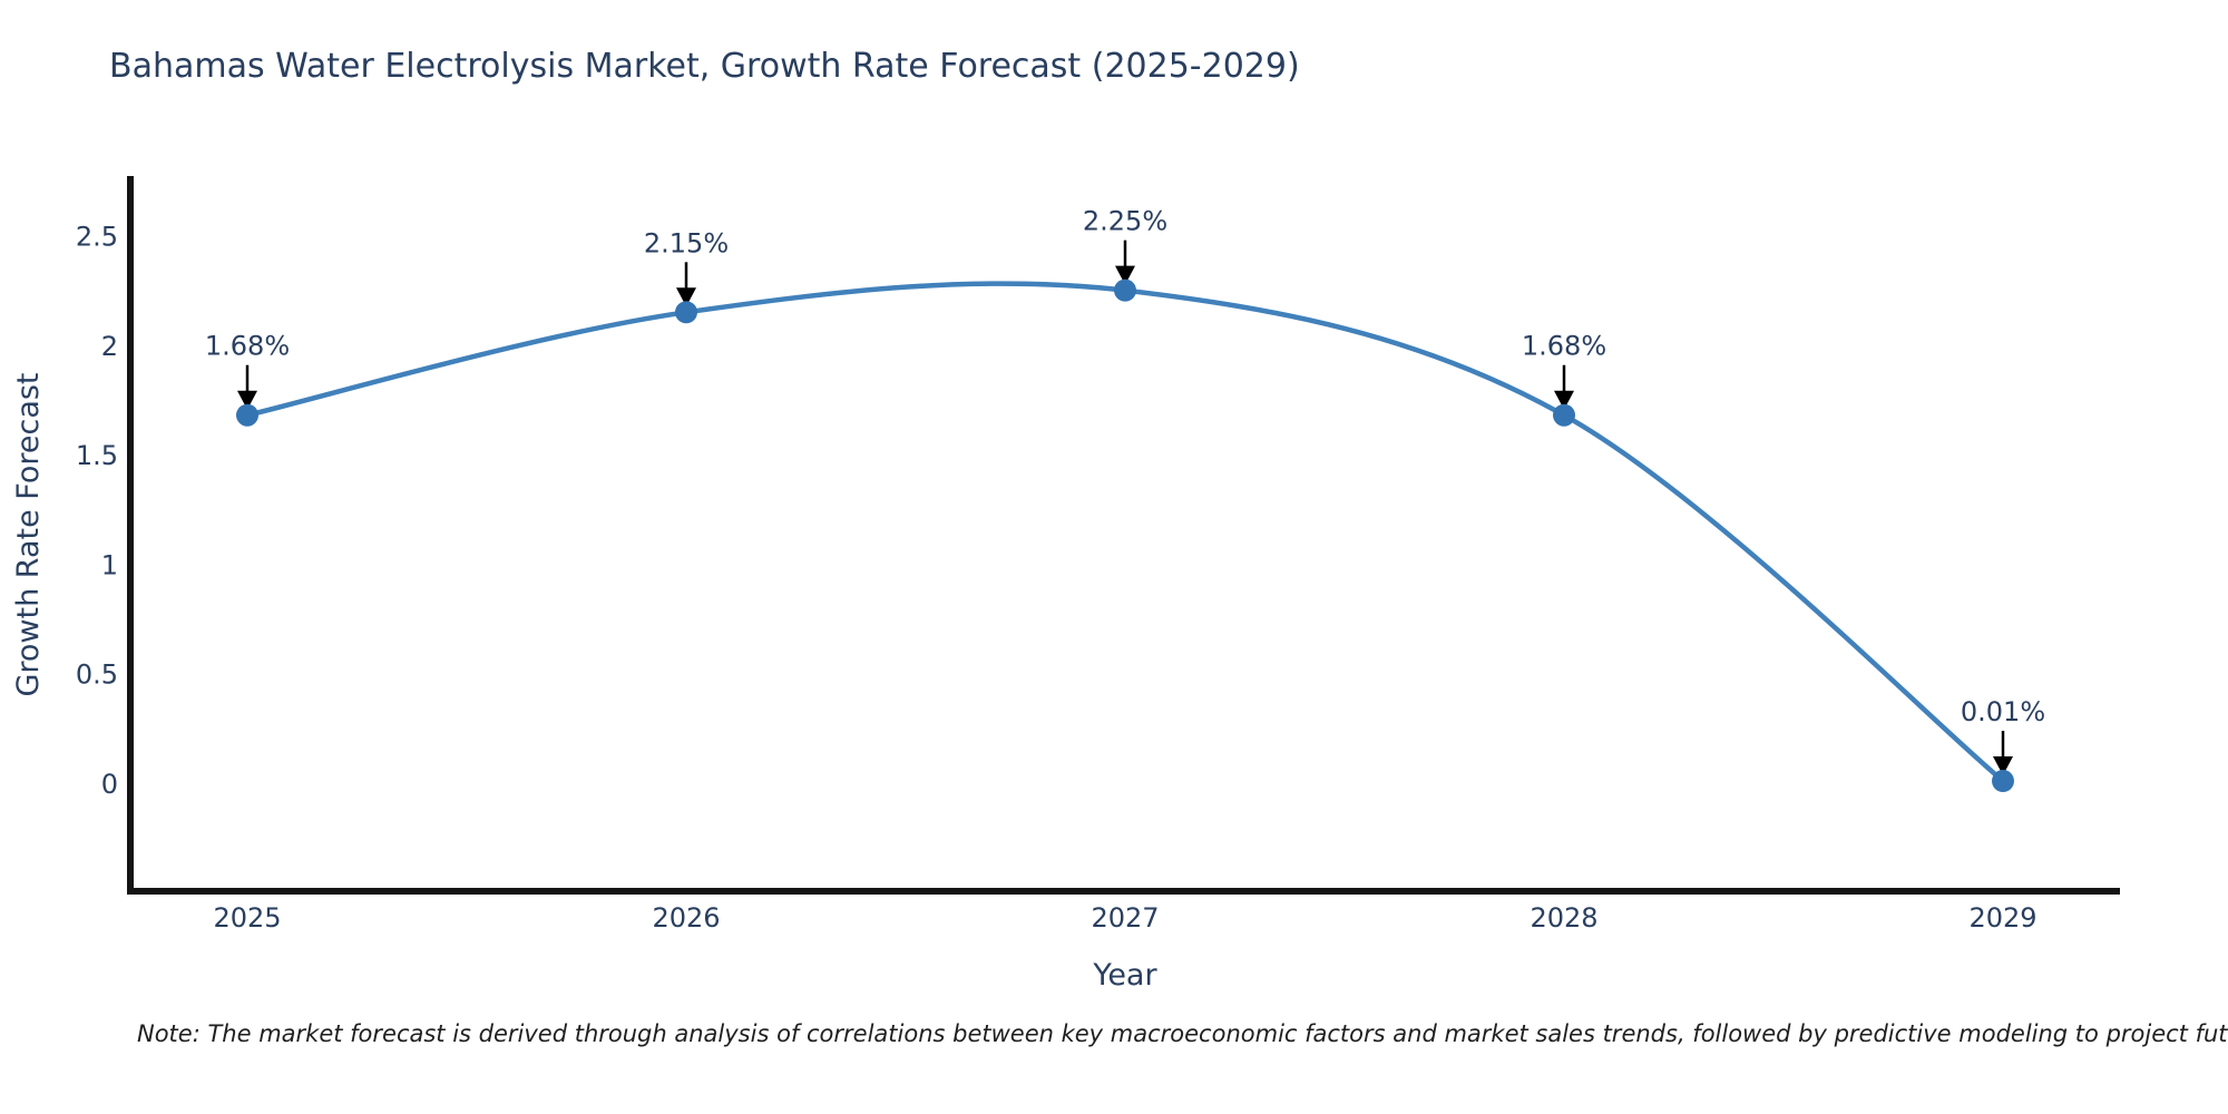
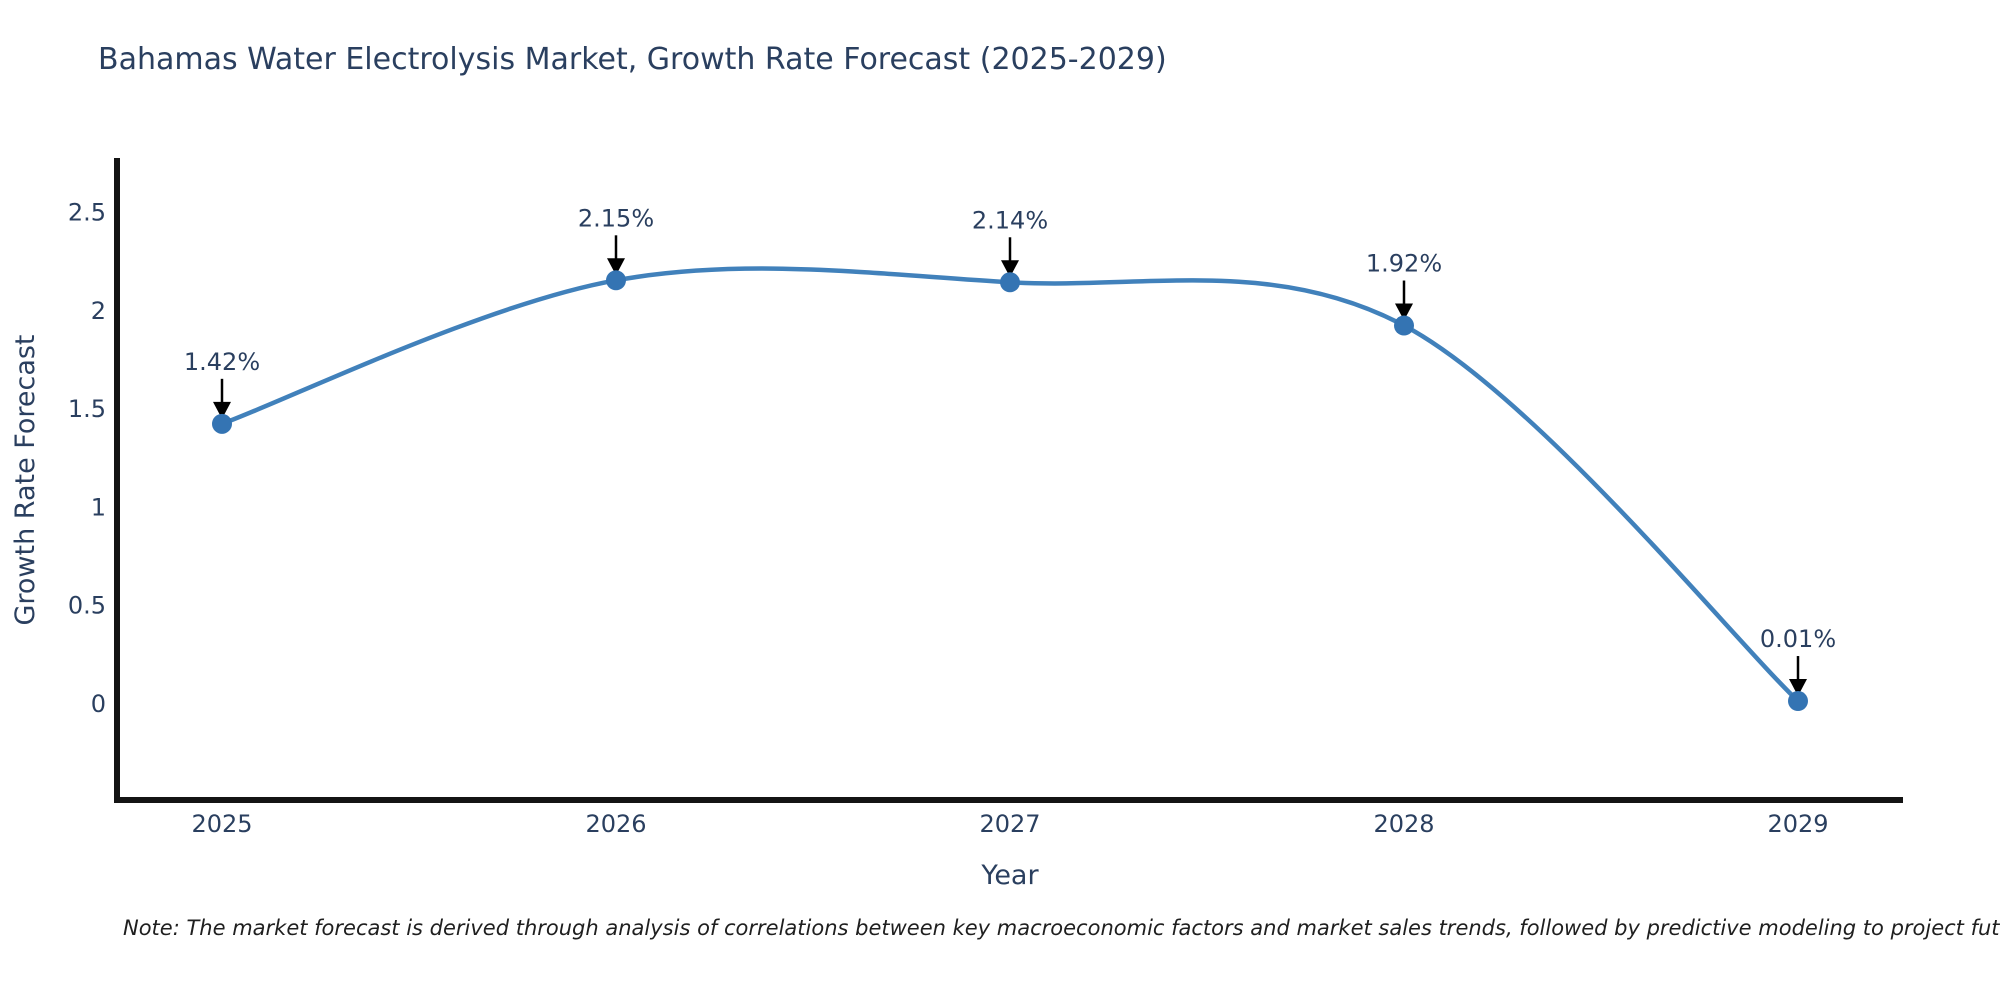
2025: 1.68% -> 1.42%
2027: 2.25% -> 2.14%
2028: 1.68% -> 1.92%
